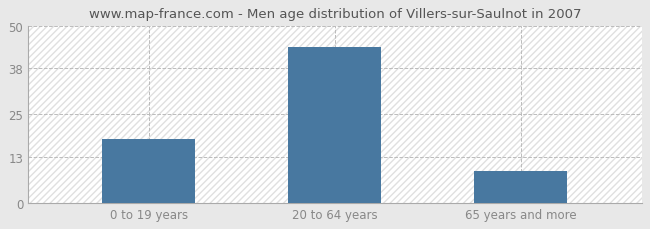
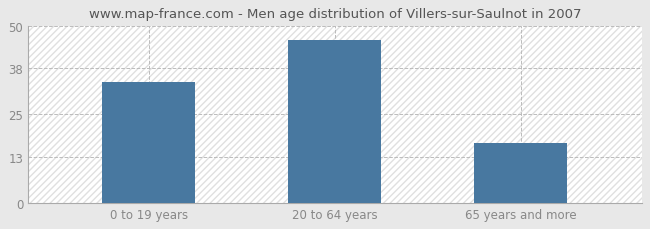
0 to 19 years: 18 -> 34
20 to 64 years: 44 -> 46
65 years and more: 9 -> 17
